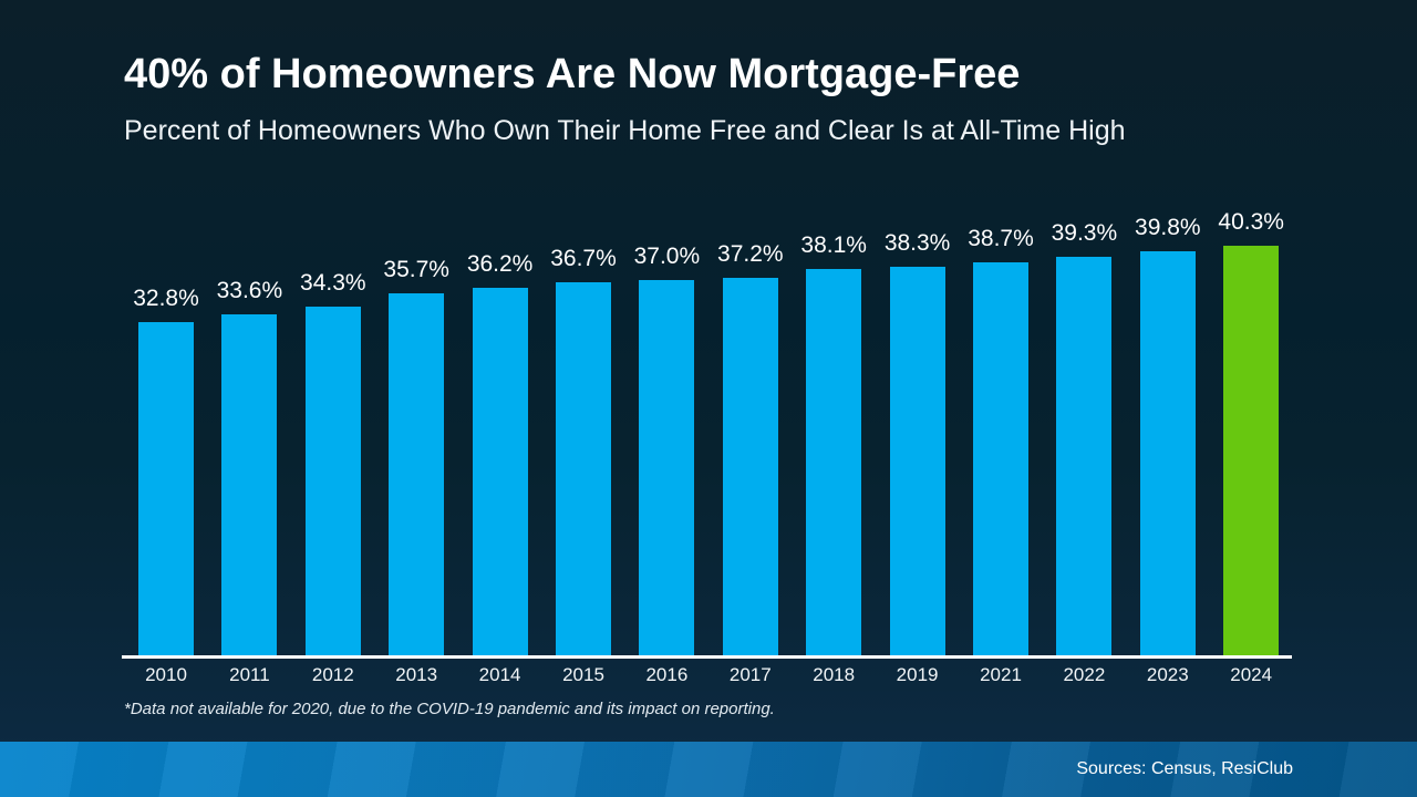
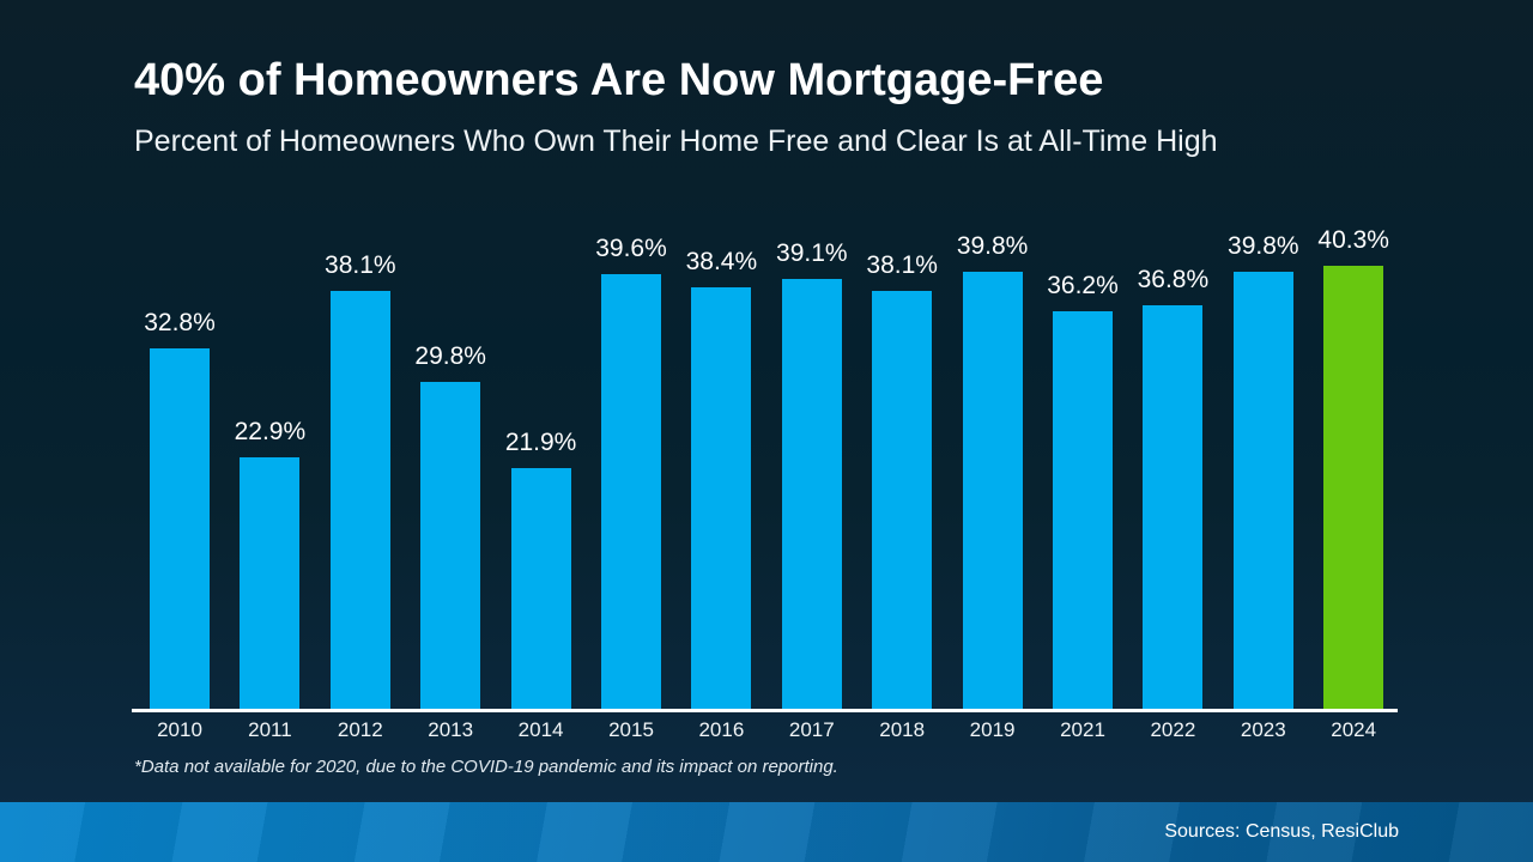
2011: 33.6% -> 22.9%
2012: 34.3% -> 38.1%
2013: 35.7% -> 29.8%
2014: 36.2% -> 21.9%
2015: 36.7% -> 39.6%
2016: 37.0% -> 38.4%
2017: 37.2% -> 39.1%
2019: 38.3% -> 39.8%
2021: 38.7% -> 36.2%
2022: 39.3% -> 36.8%
